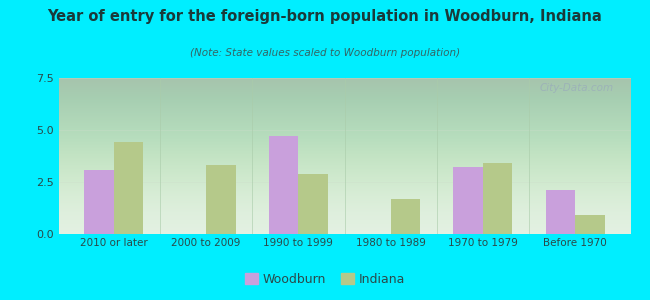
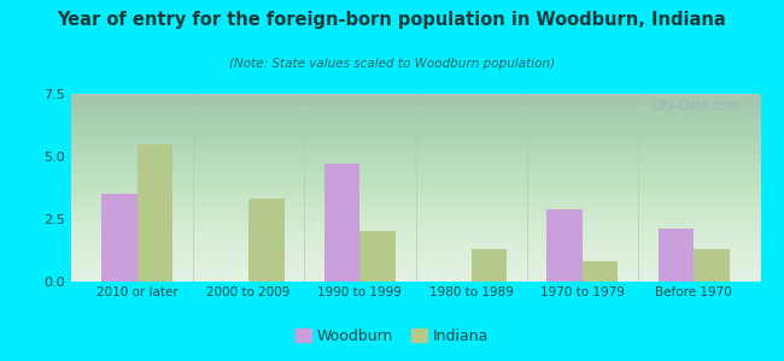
Woodburn/2010 or later: 3.1 -> 3.5
Indiana/2010 or later: 4.4 -> 5.5
Indiana/1990 to 1999: 2.9 -> 2.0
Indiana/1980 to 1989: 1.7 -> 1.3
Woodburn/1970 to 1979: 3.2 -> 2.9
Indiana/1970 to 1979: 3.4 -> 0.8
Indiana/Before 1970: 0.9 -> 1.3
